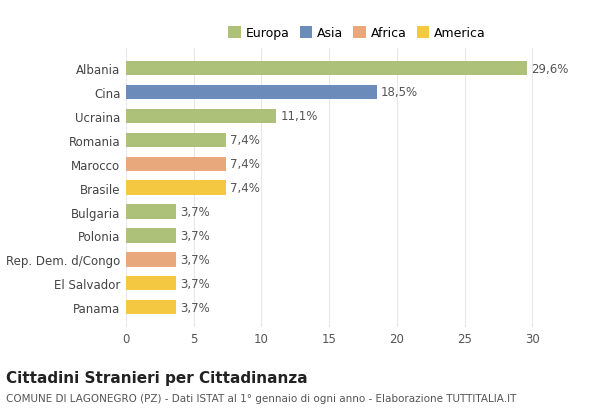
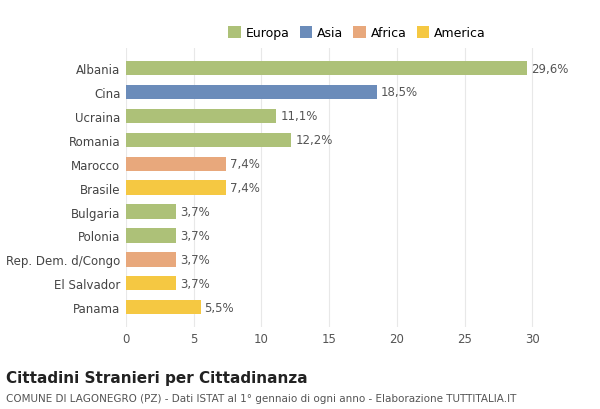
Romania: 7,4% -> 12,2%
Panama: 3,7% -> 5,5%
